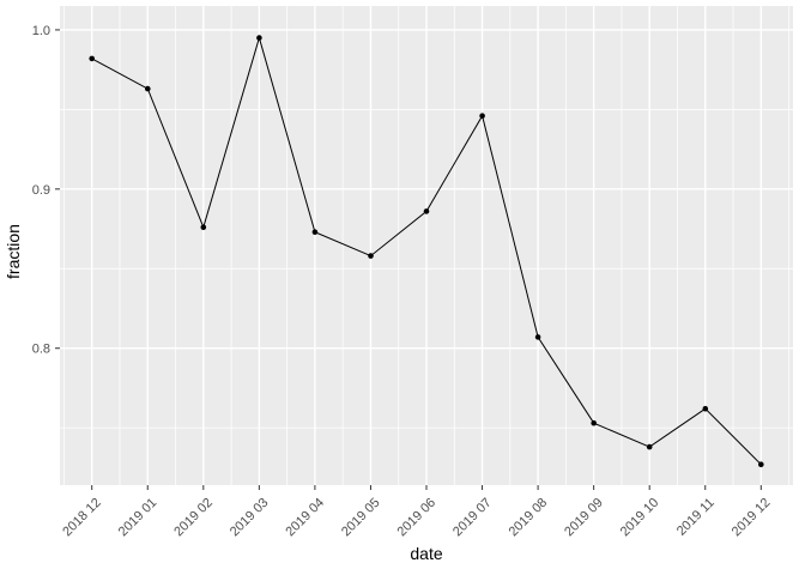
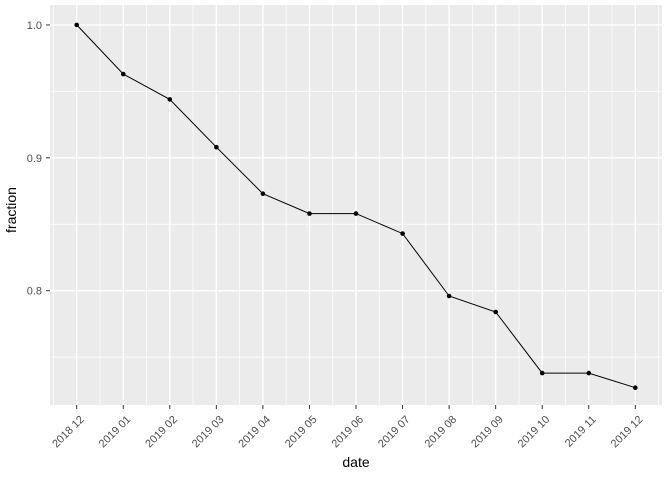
2018 12: 0.982 -> 1.000
2019 02: 0.876 -> 0.944
2019 03: 0.995 -> 0.908
2019 06: 0.886 -> 0.858
2019 07: 0.946 -> 0.843
2019 08: 0.807 -> 0.796
2019 09: 0.753 -> 0.784
2019 11: 0.762 -> 0.738
